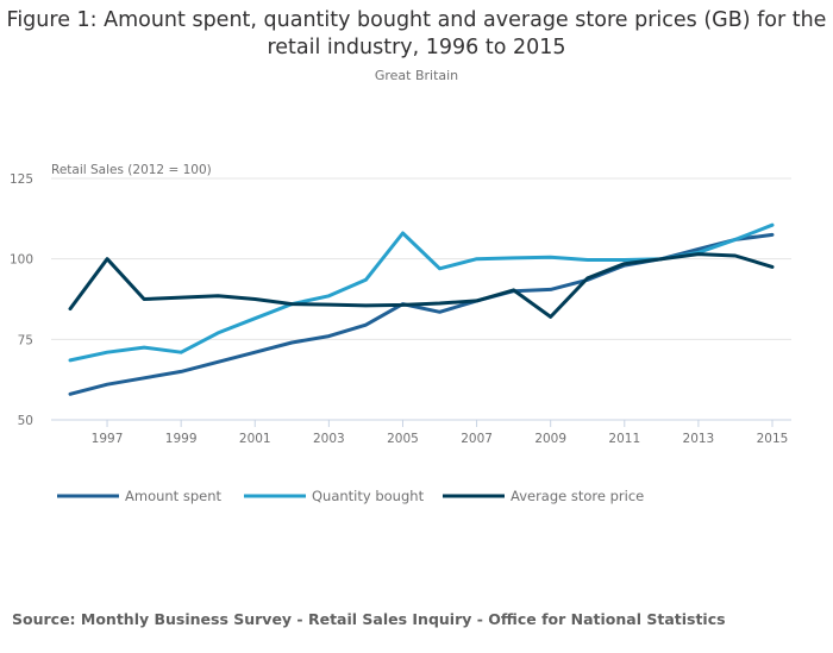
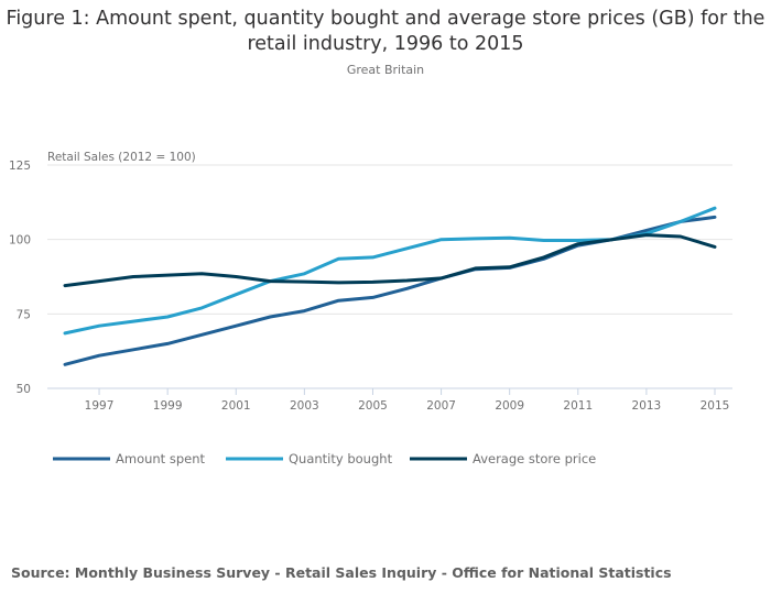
Average store price/1997: 100 -> 86
Quantity bought/1999: 71 -> 74
Amount spent/2005: 86 -> 80
Quantity bought/2005: 108 -> 94
Average store price/2009: 82 -> 91
